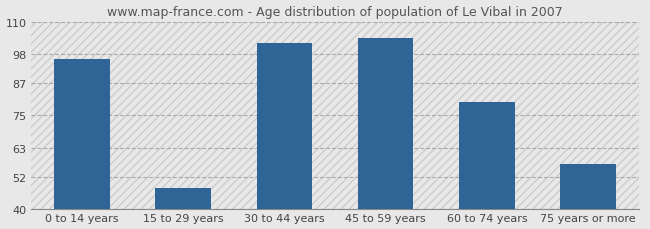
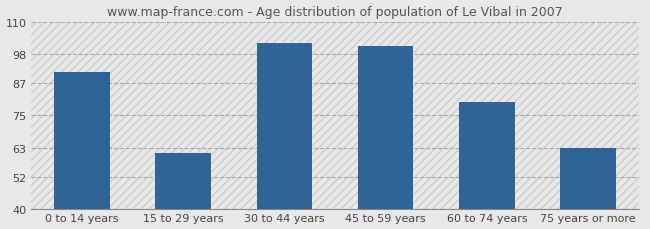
0 to 14 years: 96 -> 91
15 to 29 years: 48 -> 61
45 to 59 years: 104 -> 101
75 years or more: 57 -> 63
